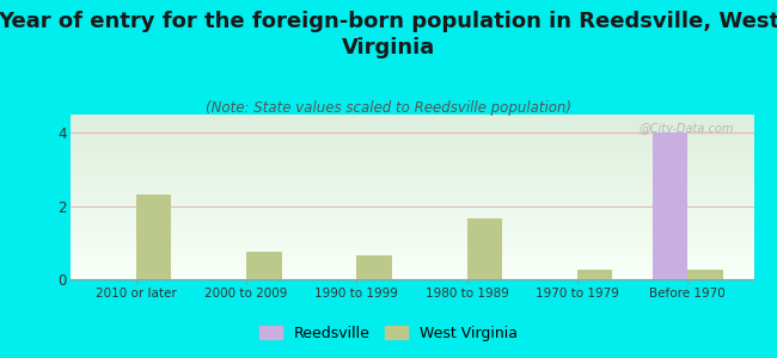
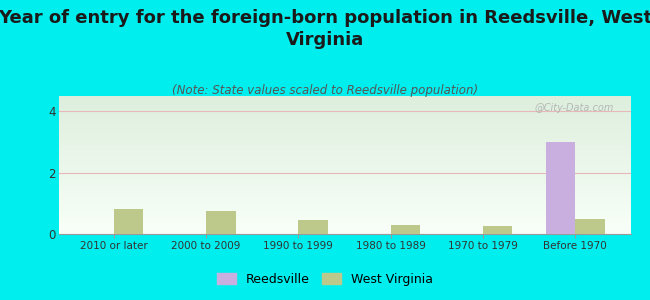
West Virginia/2010 or later: 2.30 -> 0.80
West Virginia/1990 to 1999: 0.65 -> 0.45
West Virginia/1980 to 1989: 1.65 -> 0.30
Reedsville/Before 1970: 4 -> 3
West Virginia/Before 1970: 0.25 -> 0.50
